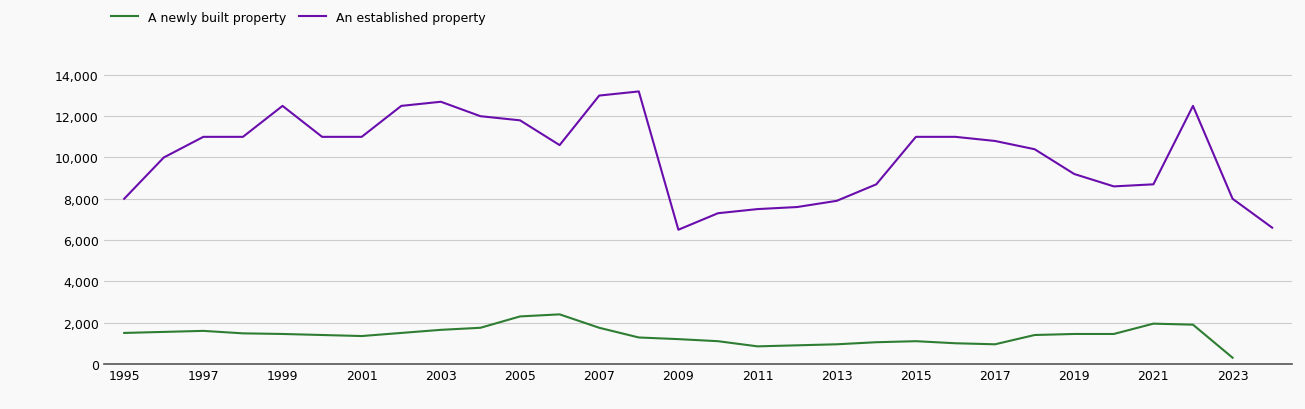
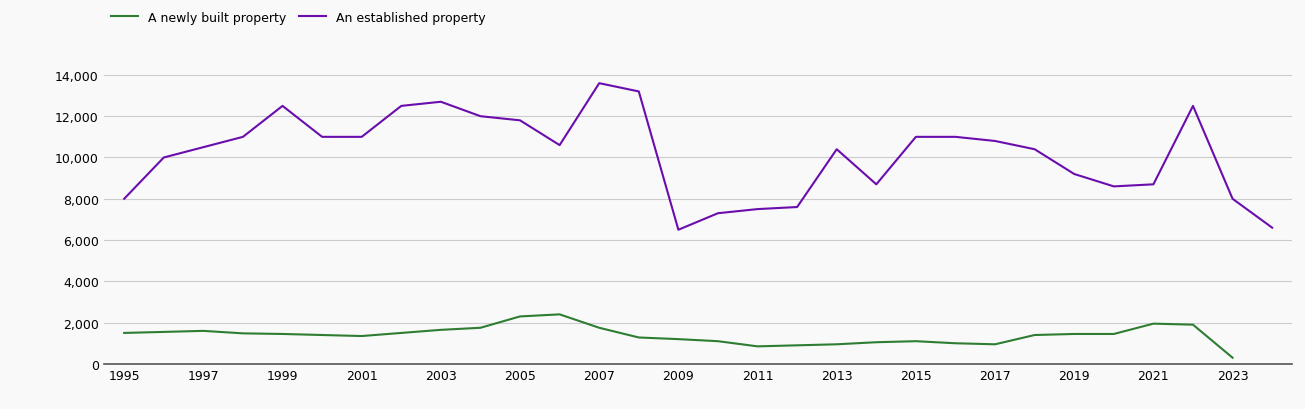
An established property/1997: 11,000 -> 10,500
An established property/2007: 13,000 -> 13,600
An established property/2013: 7,900 -> 10,400
